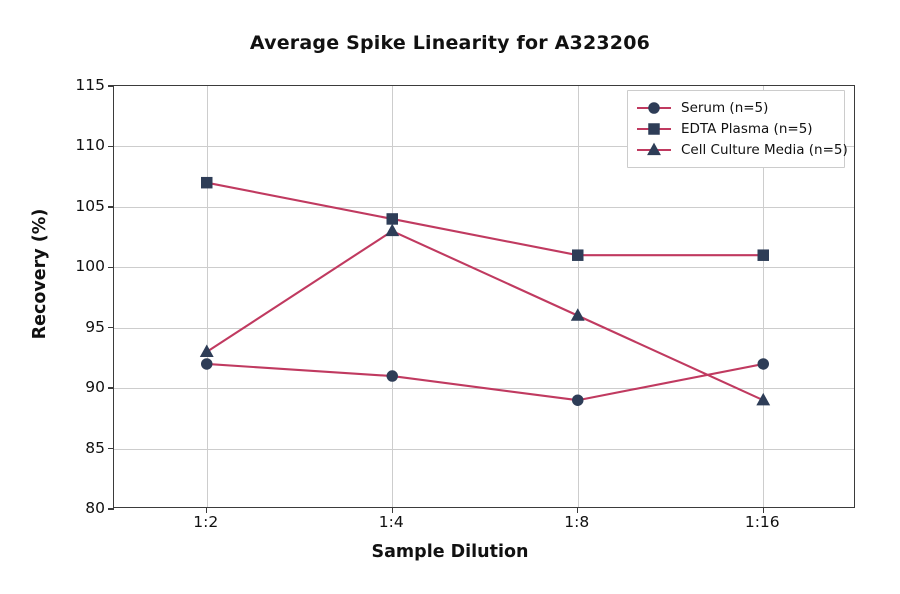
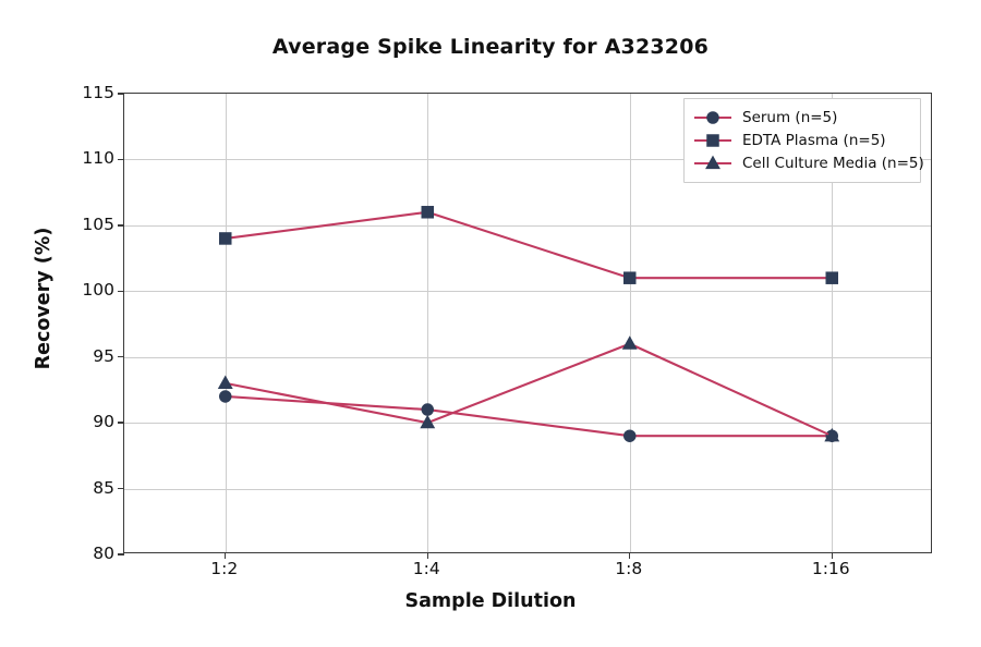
EDTA Plasma (n=5)/1:2: 107 -> 104
EDTA Plasma (n=5)/1:4: 104 -> 106
Cell Culture Media (n=5)/1:4: 103 -> 90
Serum (n=5)/1:16: 92 -> 89
